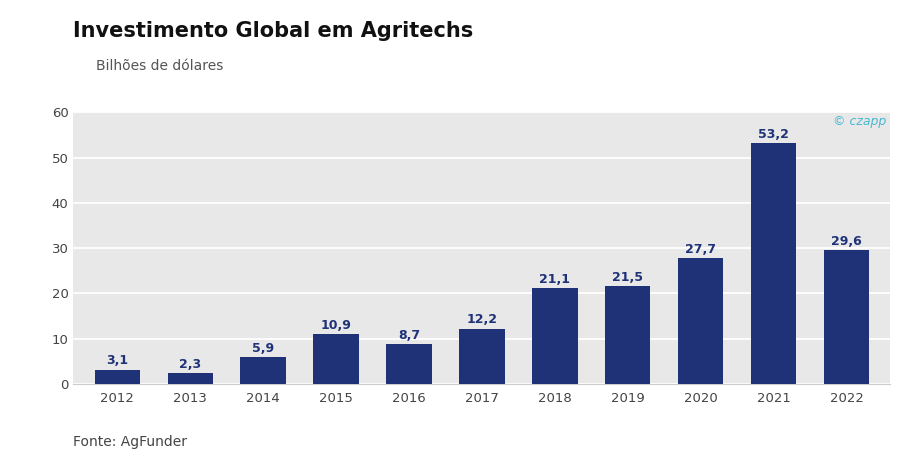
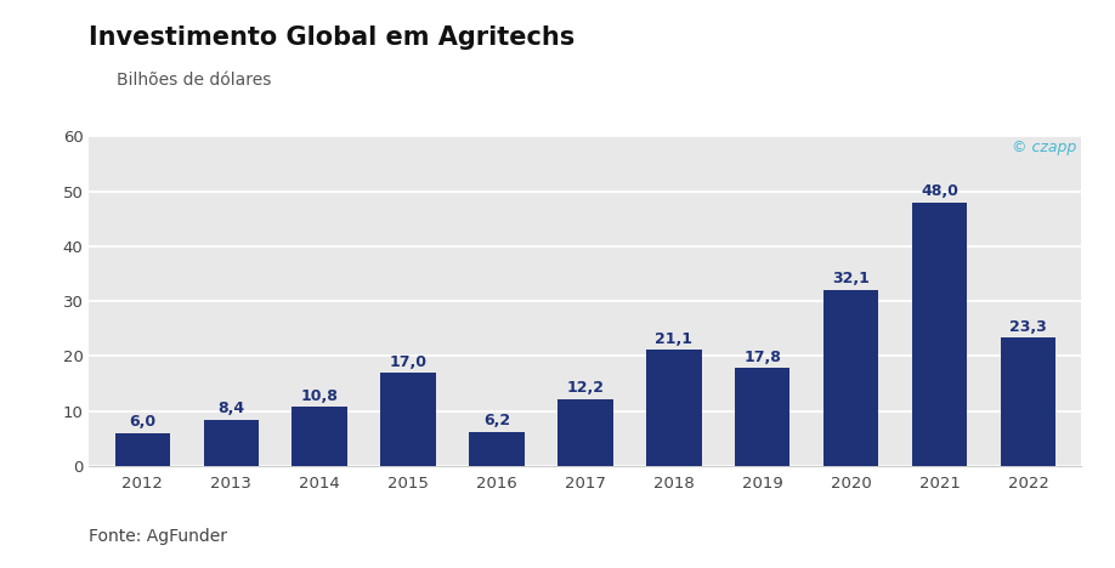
2012: 3,1 -> 6,0
2013: 2,3 -> 8,4
2014: 5,9 -> 10,8
2015: 10,9 -> 17,0
2016: 8,7 -> 6,2
2019: 21,5 -> 17,8
2020: 27,7 -> 32,1
2021: 53,2 -> 48,0
2022: 29,6 -> 23,3
